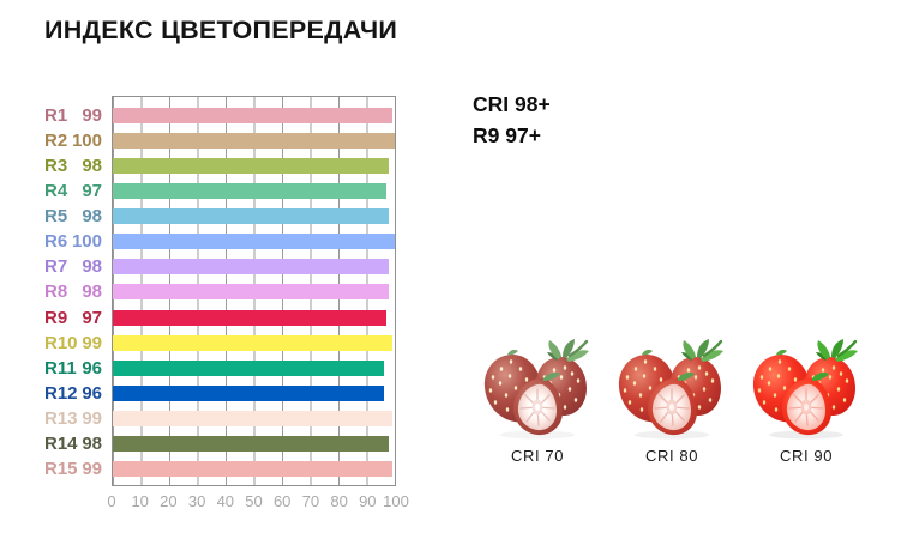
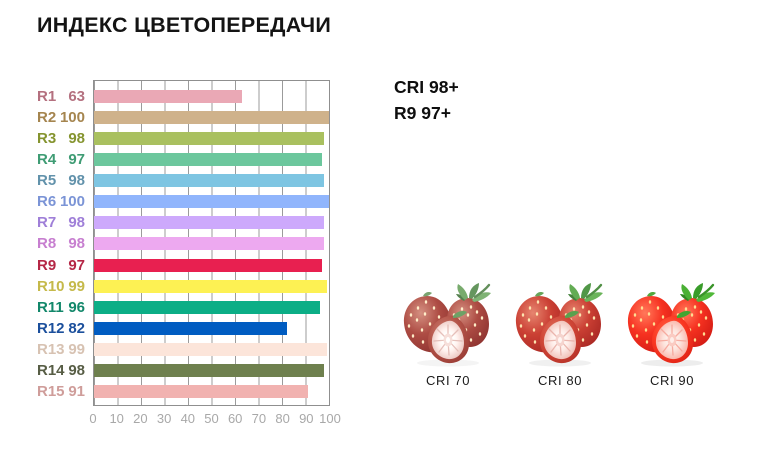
R1: 99 -> 63
R12: 96 -> 82
R15: 99 -> 91
